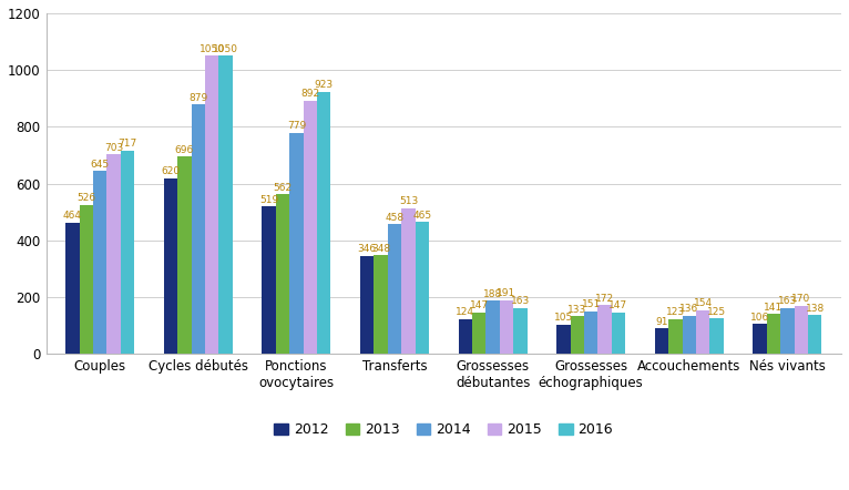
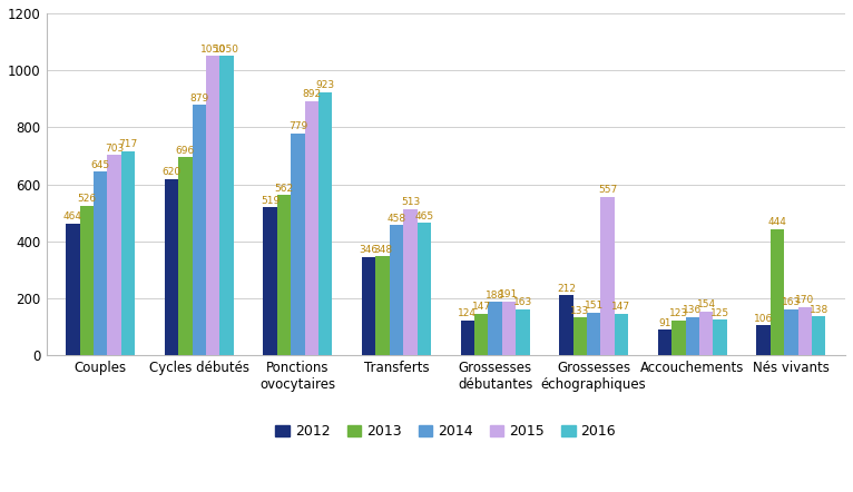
2012/Grossesses échographiques: 105 -> 212
2015/Grossesses échographiques: 172 -> 557
2013/Nés vivants: 141 -> 444
